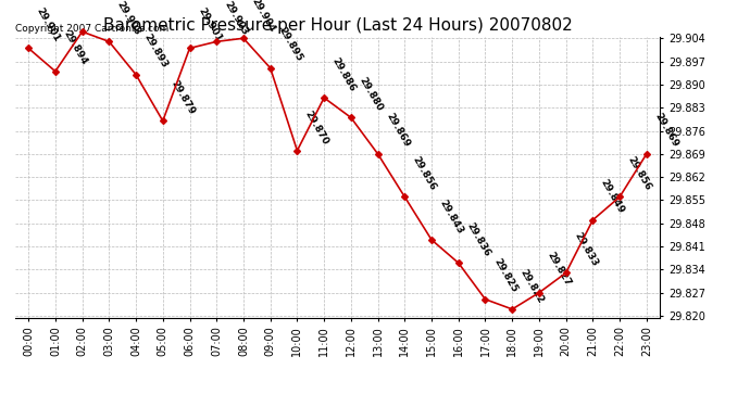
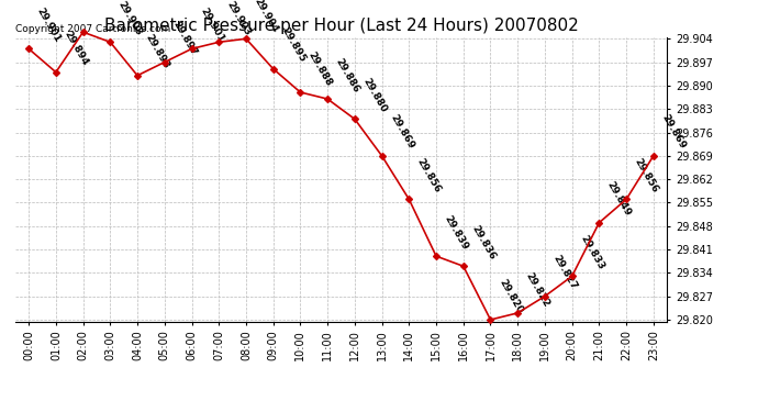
05:00: 29.879 -> 29.897
10:00: 29.870 -> 29.888
15:00: 29.843 -> 29.839
17:00: 29.825 -> 29.820
